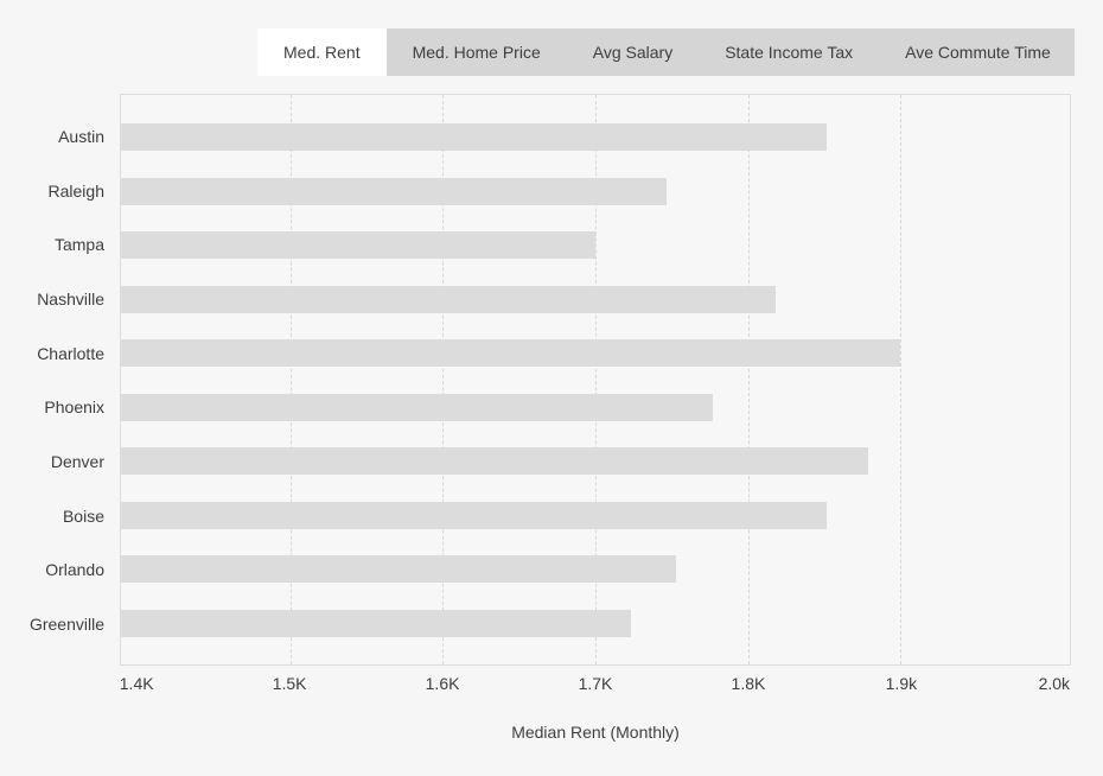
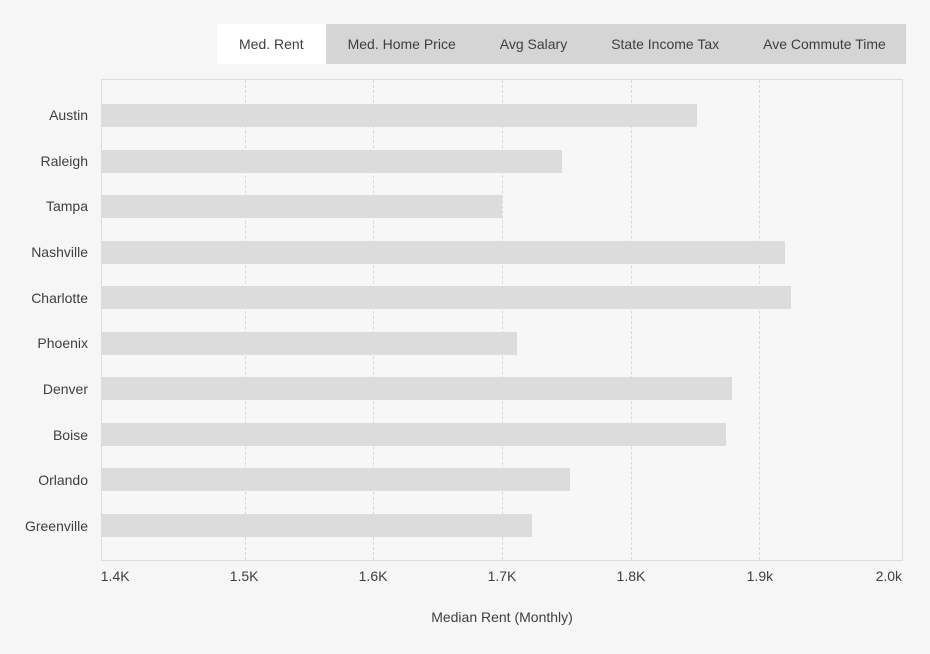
Nashville: 1.818k -> 1.920k
Charlotte: 1.900k -> 1.925k
Phoenix: 1.777k -> 1.712k
Boise: 1.852k -> 1.874k
